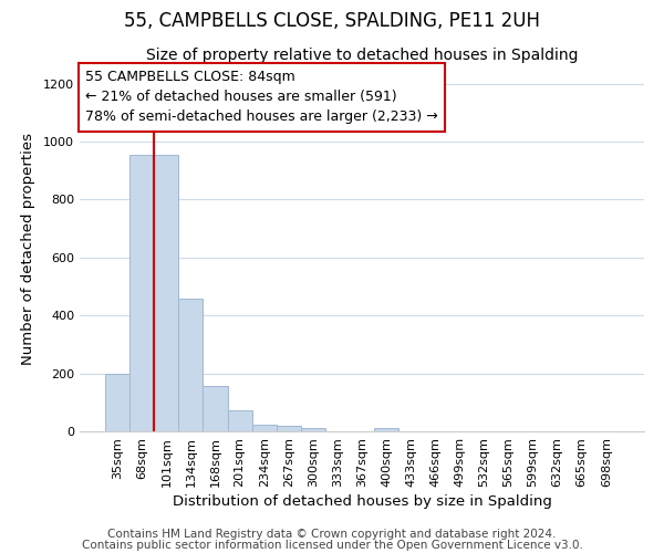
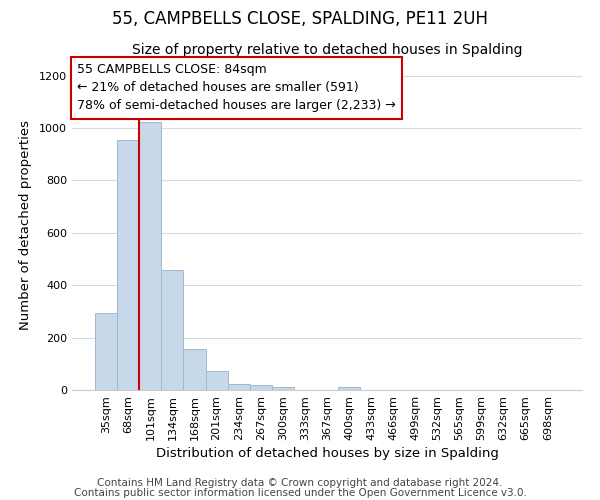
35sqm: 200 -> 295
101sqm: 955 -> 1025
